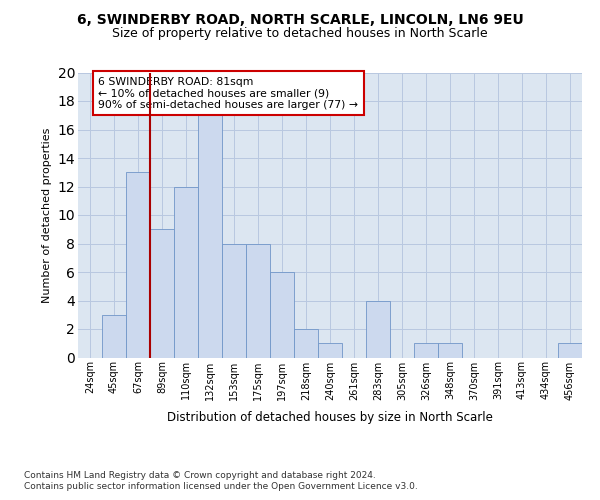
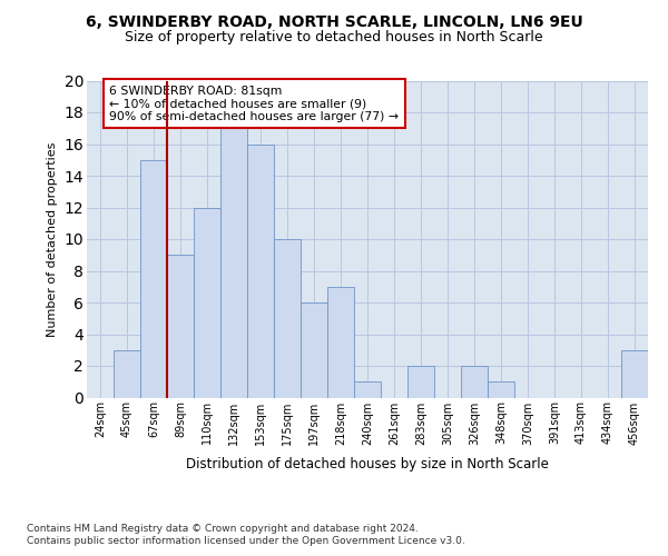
67sqm: 13 -> 15
153sqm: 8 -> 16
175sqm: 8 -> 10
218sqm: 2 -> 7
283sqm: 4 -> 2
326sqm: 1 -> 2
456sqm: 1 -> 3
